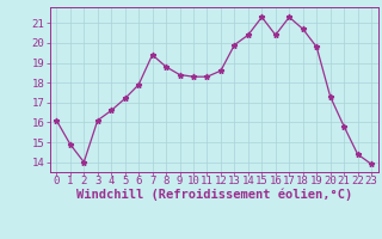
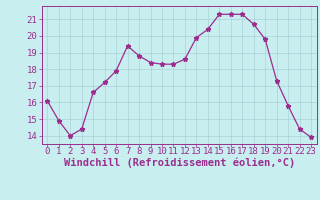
3: 16.1 -> 14.4
16: 20.4 -> 21.3
